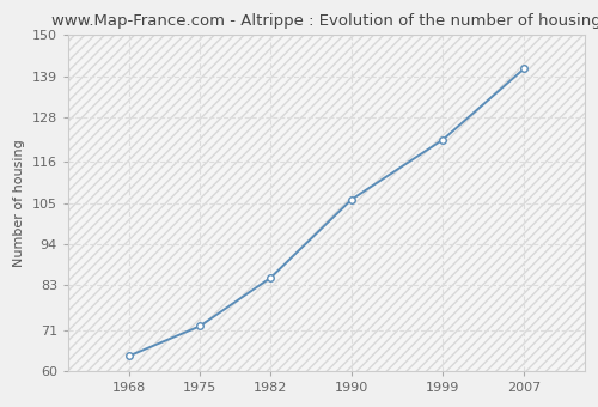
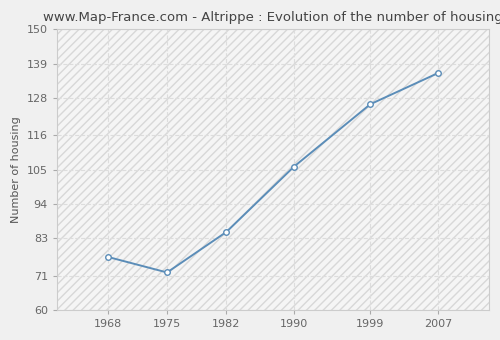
1968: 64 -> 77
1999: 122 -> 126
2007: 141 -> 136
